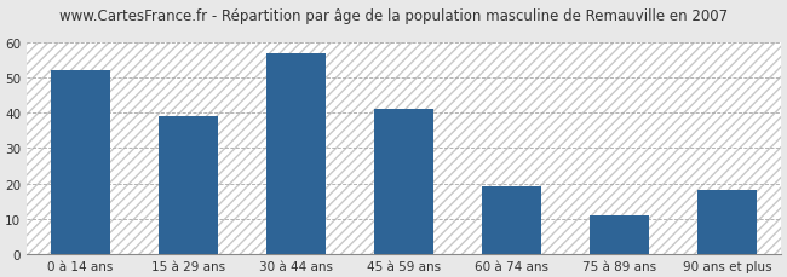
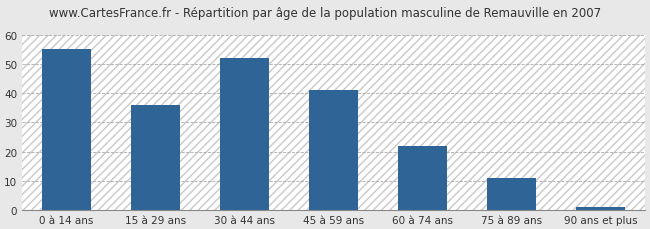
0 à 14 ans: 52 -> 55
15 à 29 ans: 39 -> 36
30 à 44 ans: 57 -> 52
60 à 74 ans: 19 -> 22
90 ans et plus: 18 -> 1
